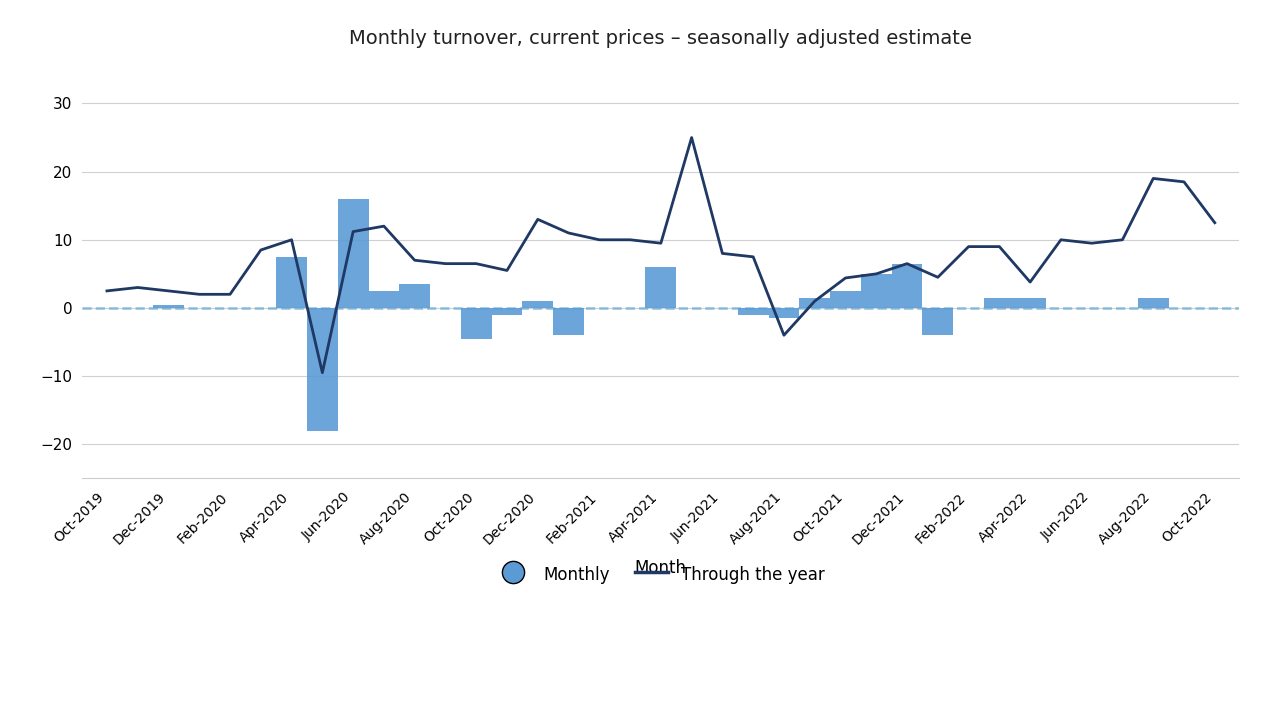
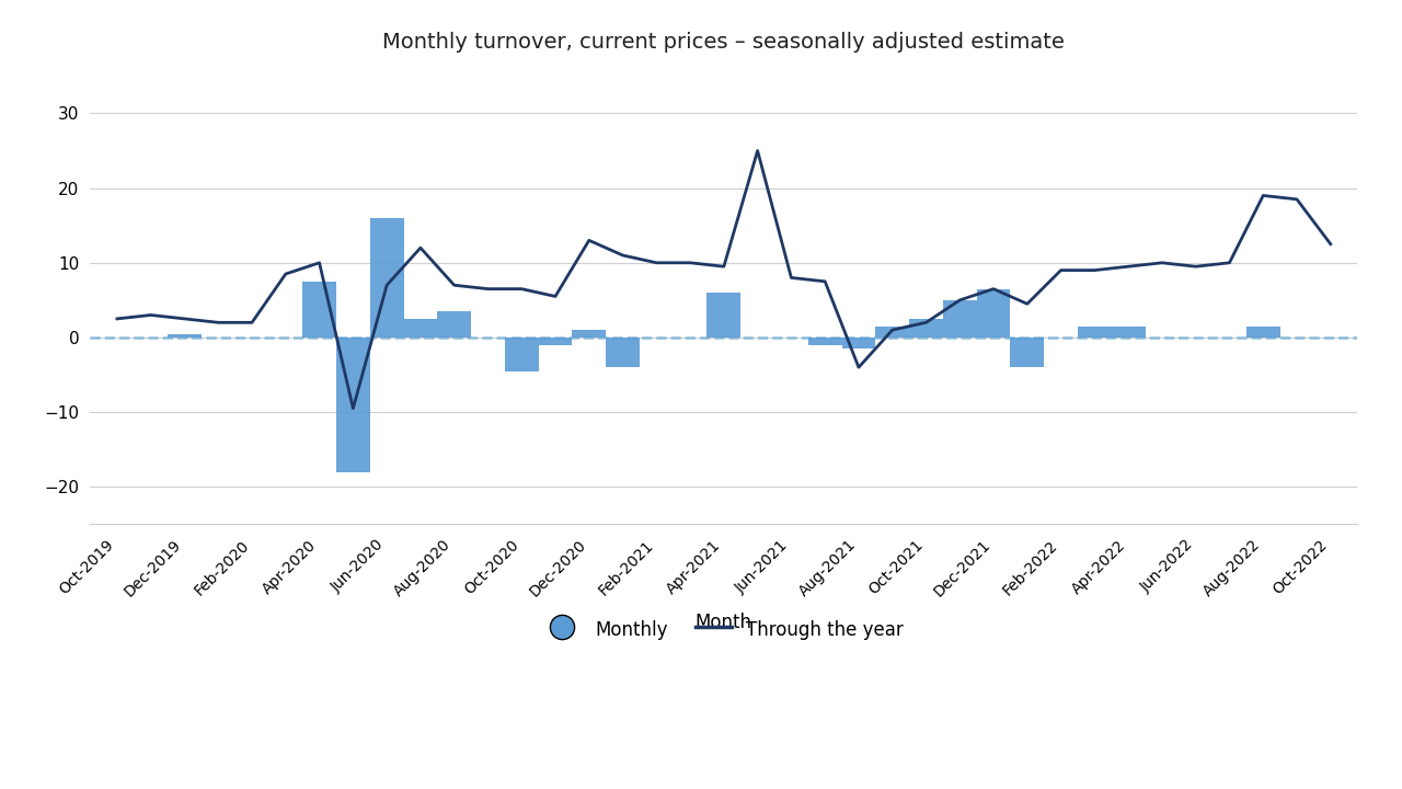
Through the year/Jun-2020: 11.2 -> 7.0
Through the year/Oct-2021: 4.4 -> 2.0
Through the year/Apr-2022: 3.8 -> 9.5
